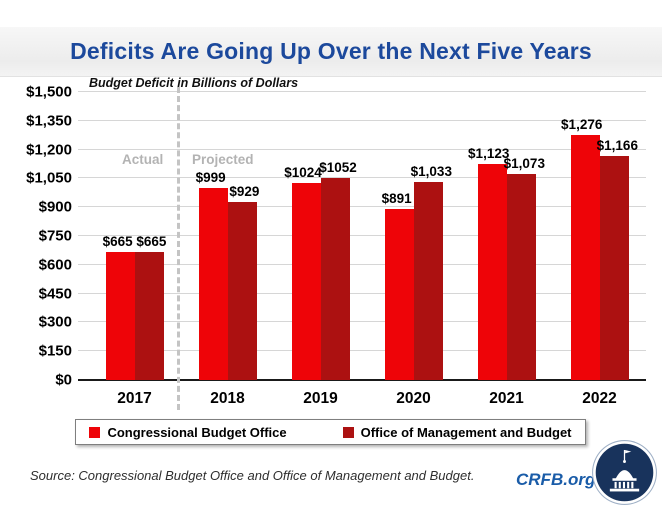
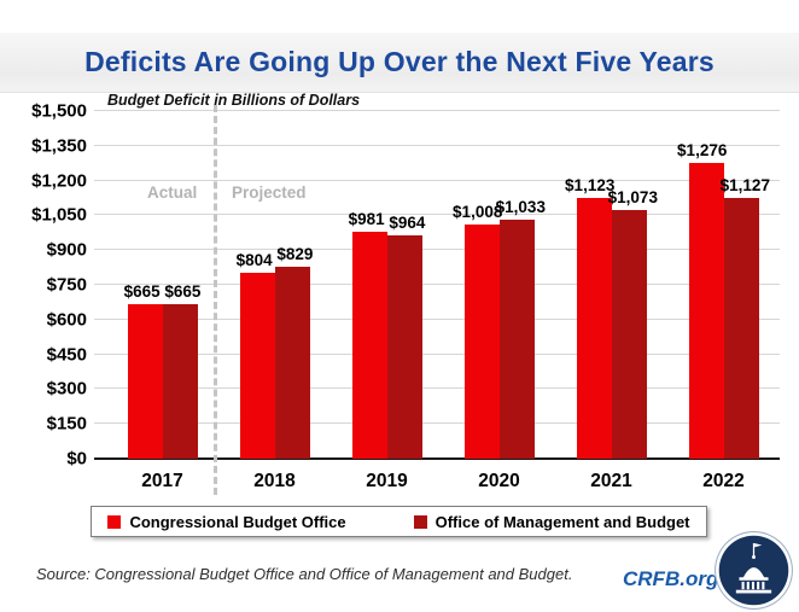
Congressional Budget Office/2018: $999 -> $804
Office of Management and Budget/2018: $929 -> $829
Congressional Budget Office/2019: $1024 -> $981
Office of Management and Budget/2019: $1052 -> $964
Congressional Budget Office/2020: $891 -> $1,008
Office of Management and Budget/2022: $1,166 -> $1,127
